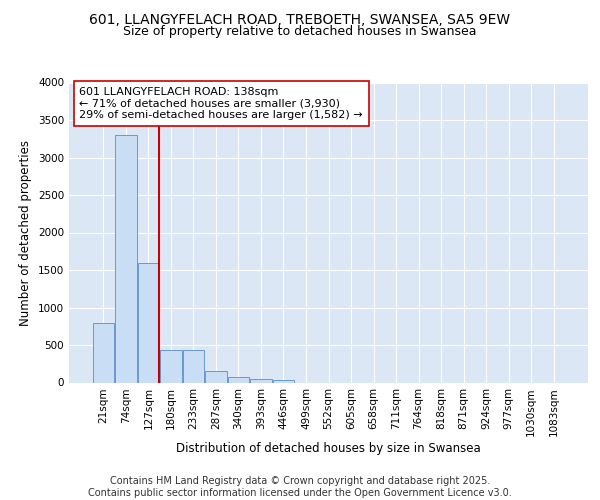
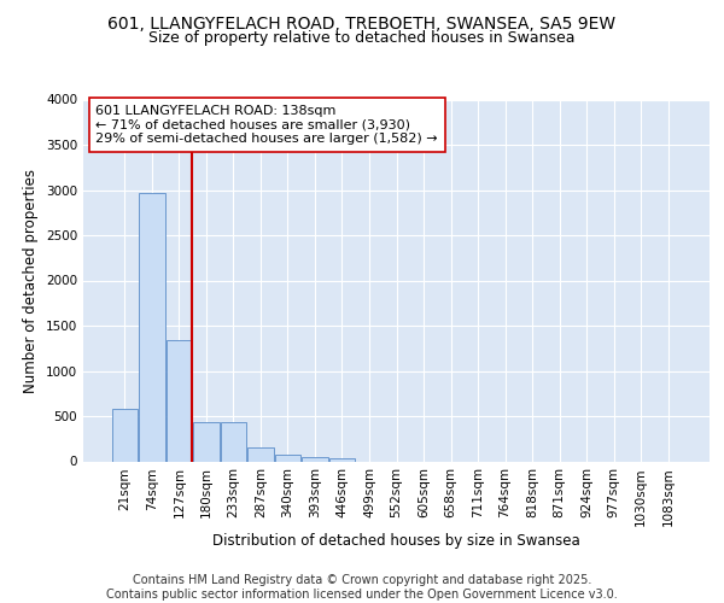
21sqm: 800 -> 580
74sqm: 3300 -> 2970
127sqm: 1600 -> 1340
